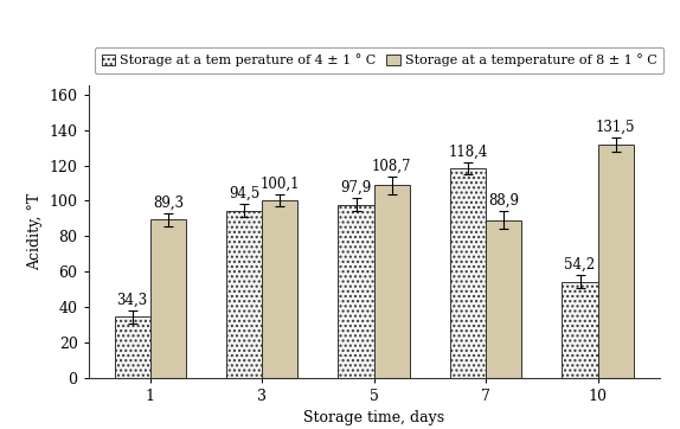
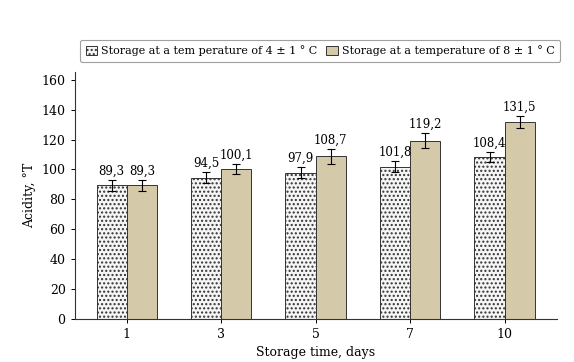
Storage at a tem perature of 4 ± 1 ° C/1: 34,3 -> 89,3
Storage at a tem perature of 4 ± 1 ° C/7: 118,4 -> 101,8
Storage at a temperature of 8 ± 1 ° C/7: 88,9 -> 119,2
Storage at a tem perature of 4 ± 1 ° C/10: 54,2 -> 108,4
